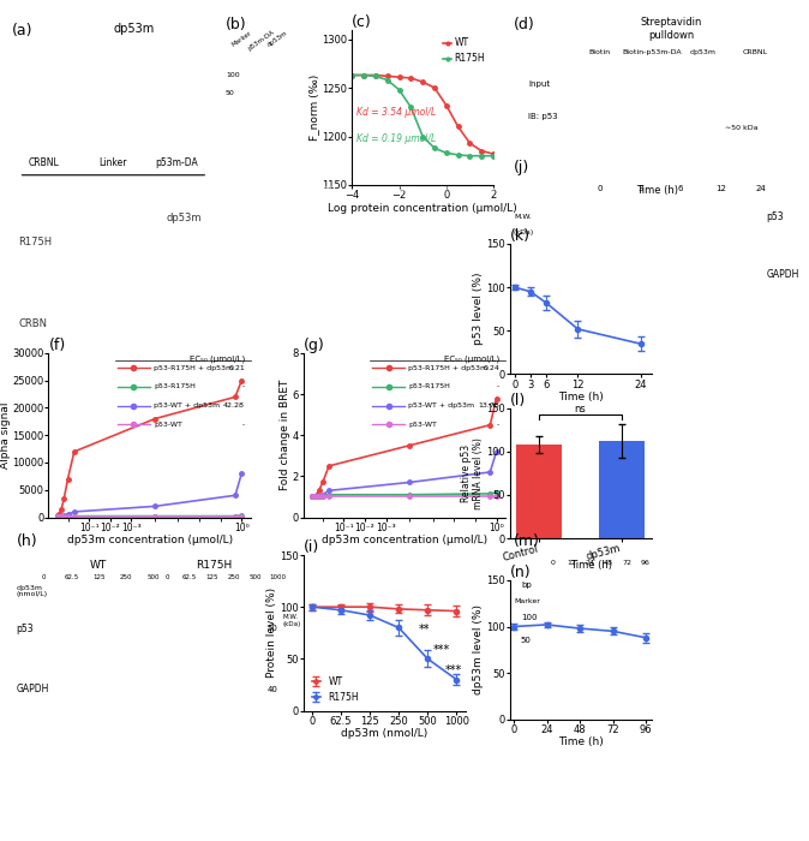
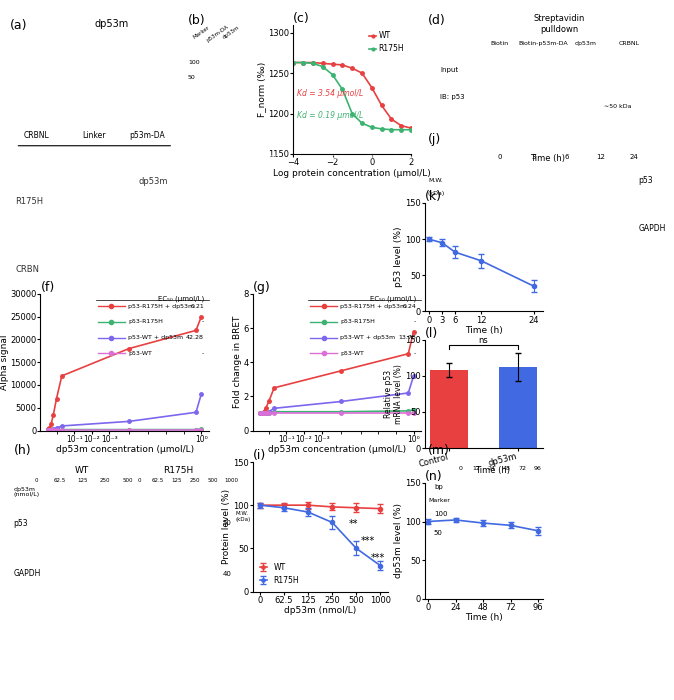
12: 52 -> 70
